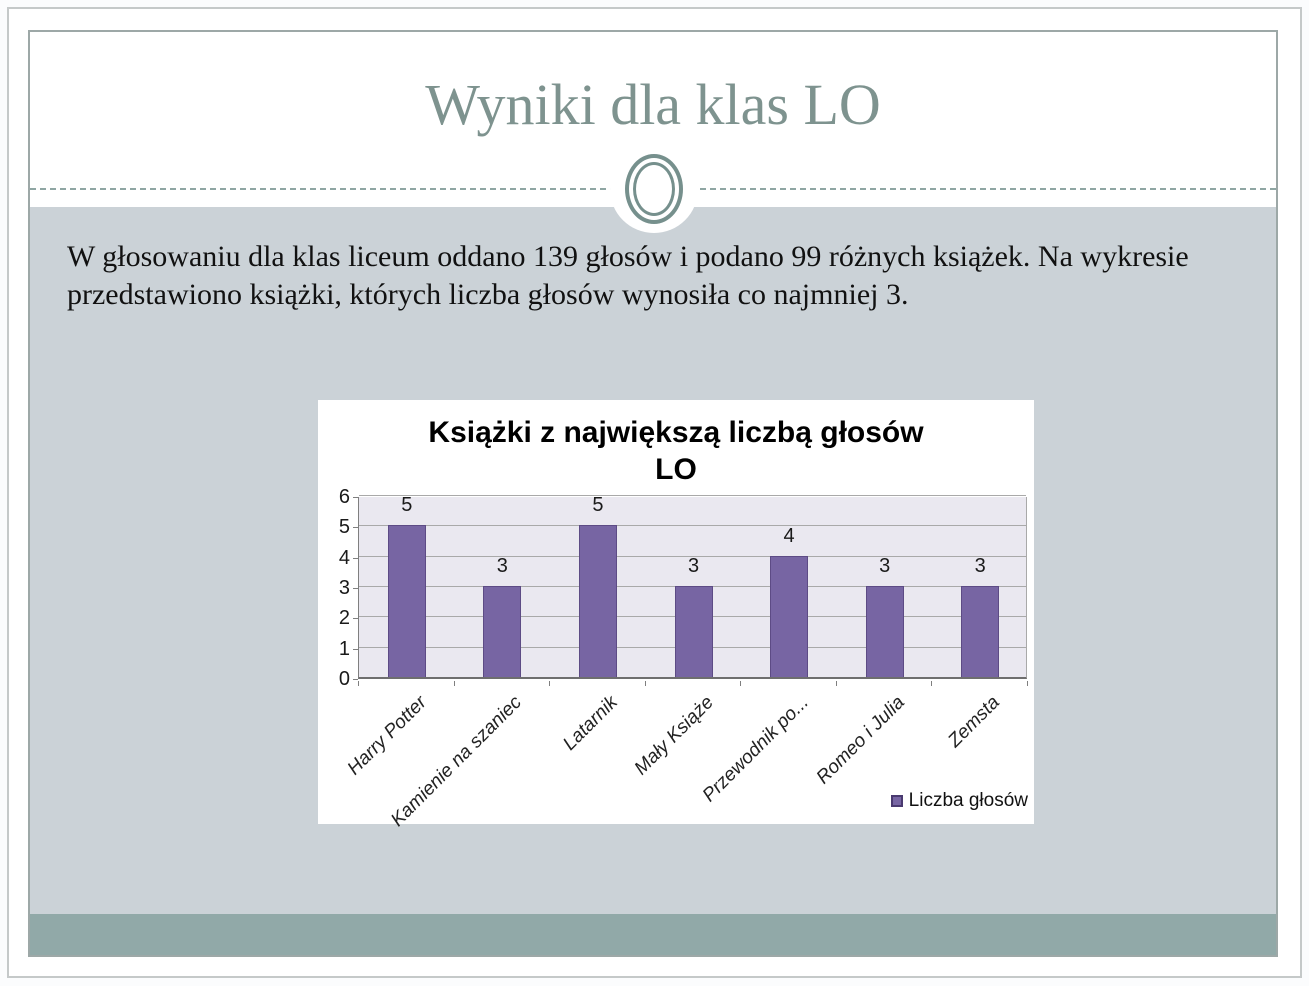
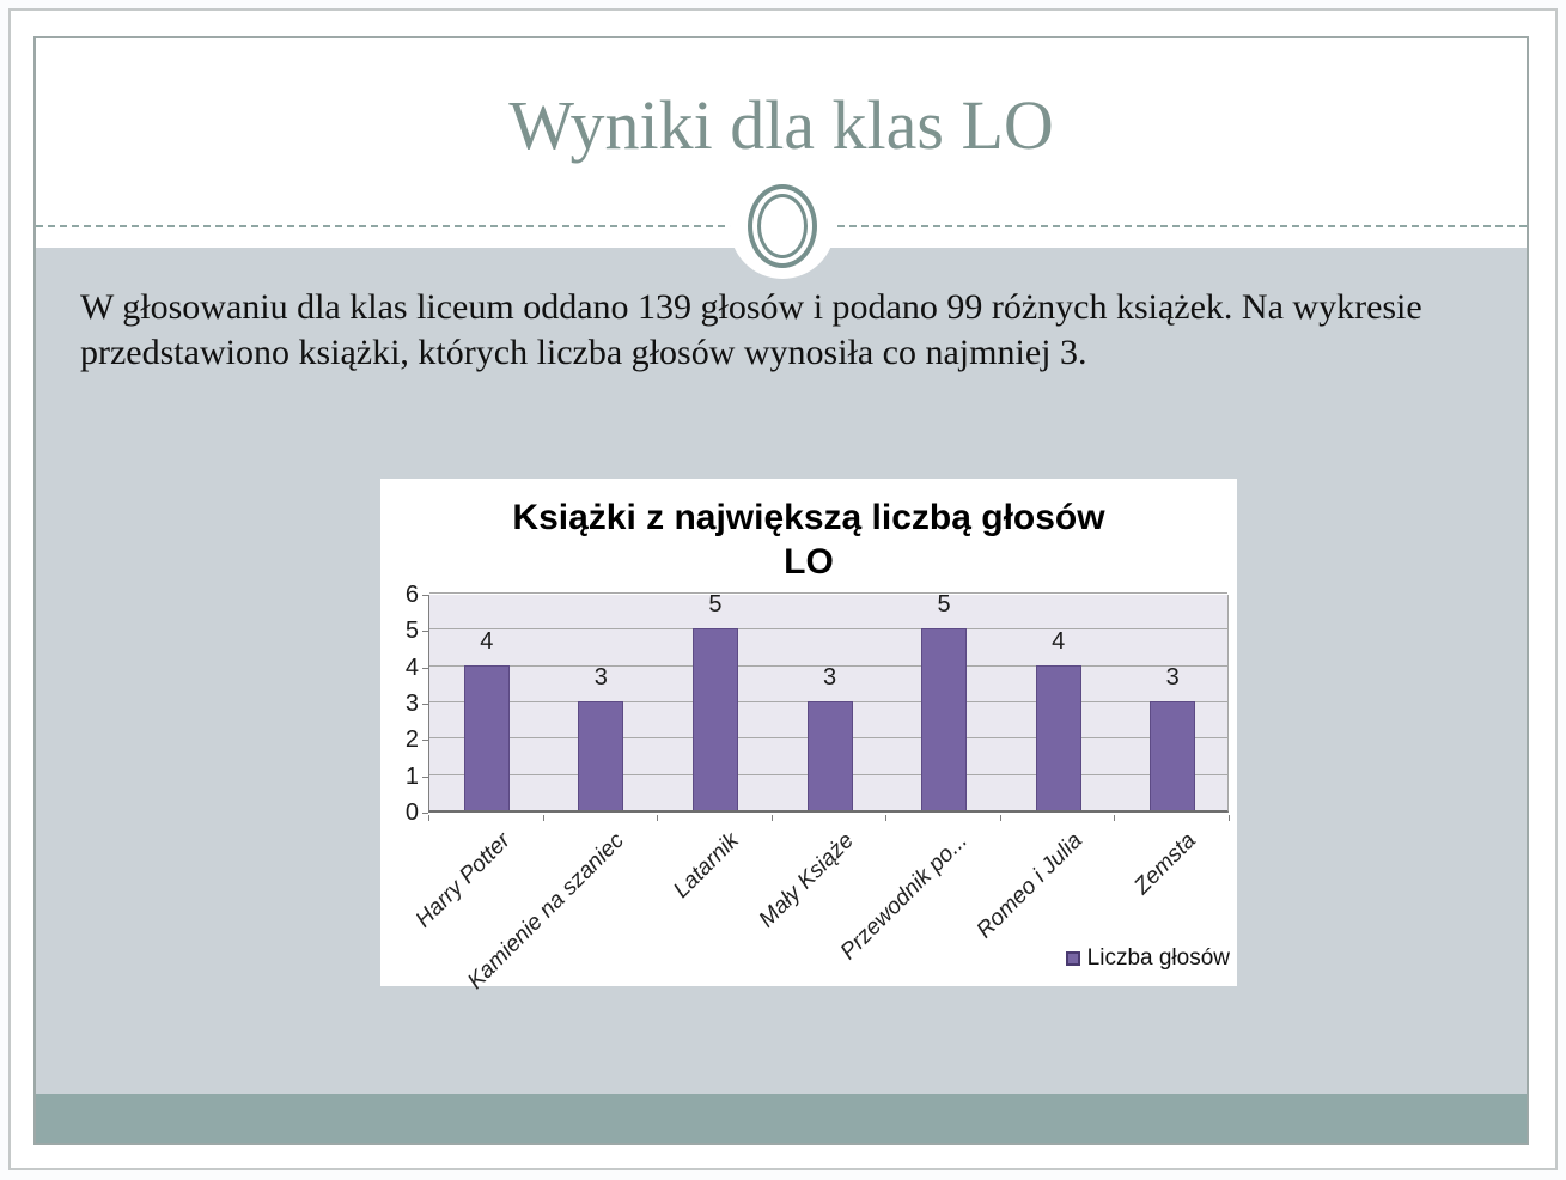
Harry Potter: 5 -> 4
Przewodnik po...: 4 -> 5
Romeo i Julia: 3 -> 4
